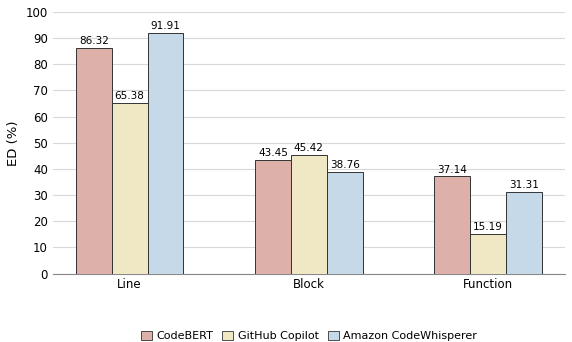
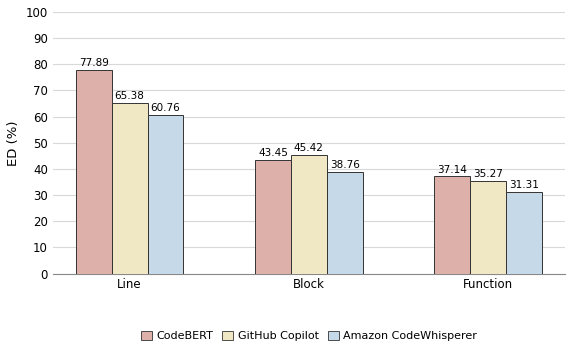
CodeBERT/Line: 86.32 -> 77.89
Amazon CodeWhisperer/Line: 91.91 -> 60.76
GitHub Copilot/Function: 15.19 -> 35.27
